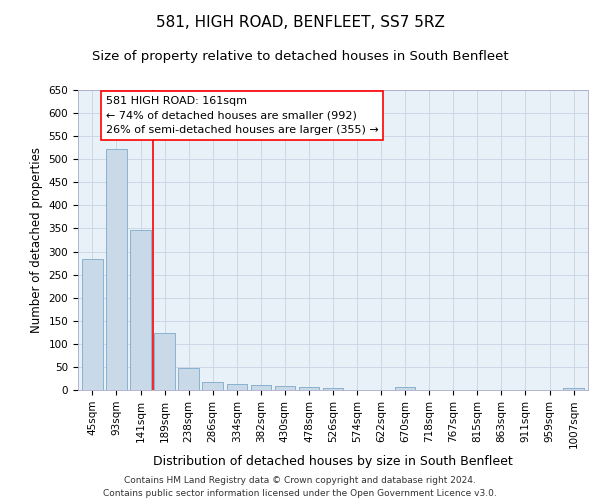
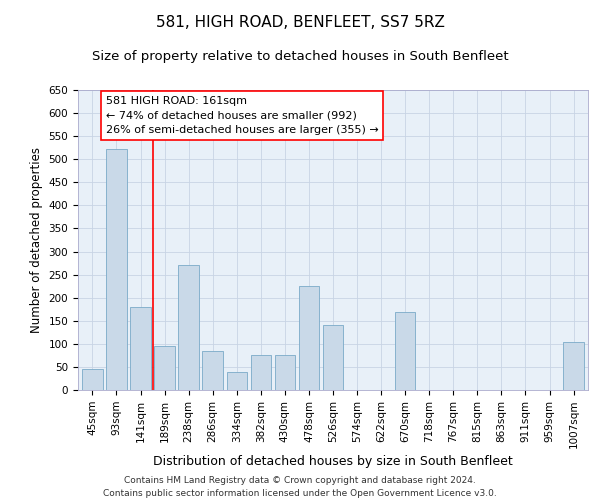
45sqm: 283 -> 45
141sqm: 347 -> 180
189sqm: 123 -> 95
238sqm: 48 -> 270
286sqm: 17 -> 85
334sqm: 13 -> 40
382sqm: 10 -> 75
430sqm: 8 -> 75
478sqm: 7 -> 225
526sqm: 5 -> 140
670sqm: 7 -> 170
1007sqm: 5 -> 105
